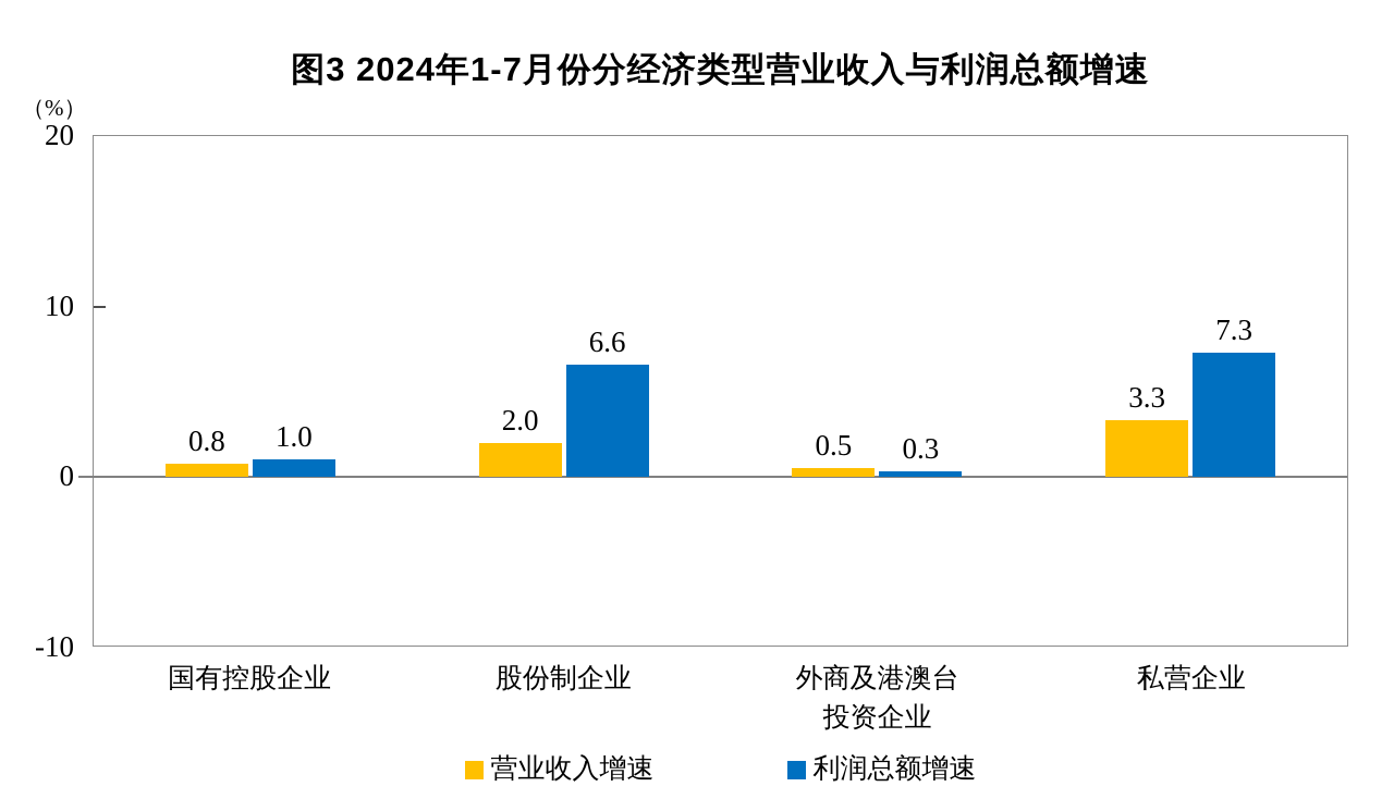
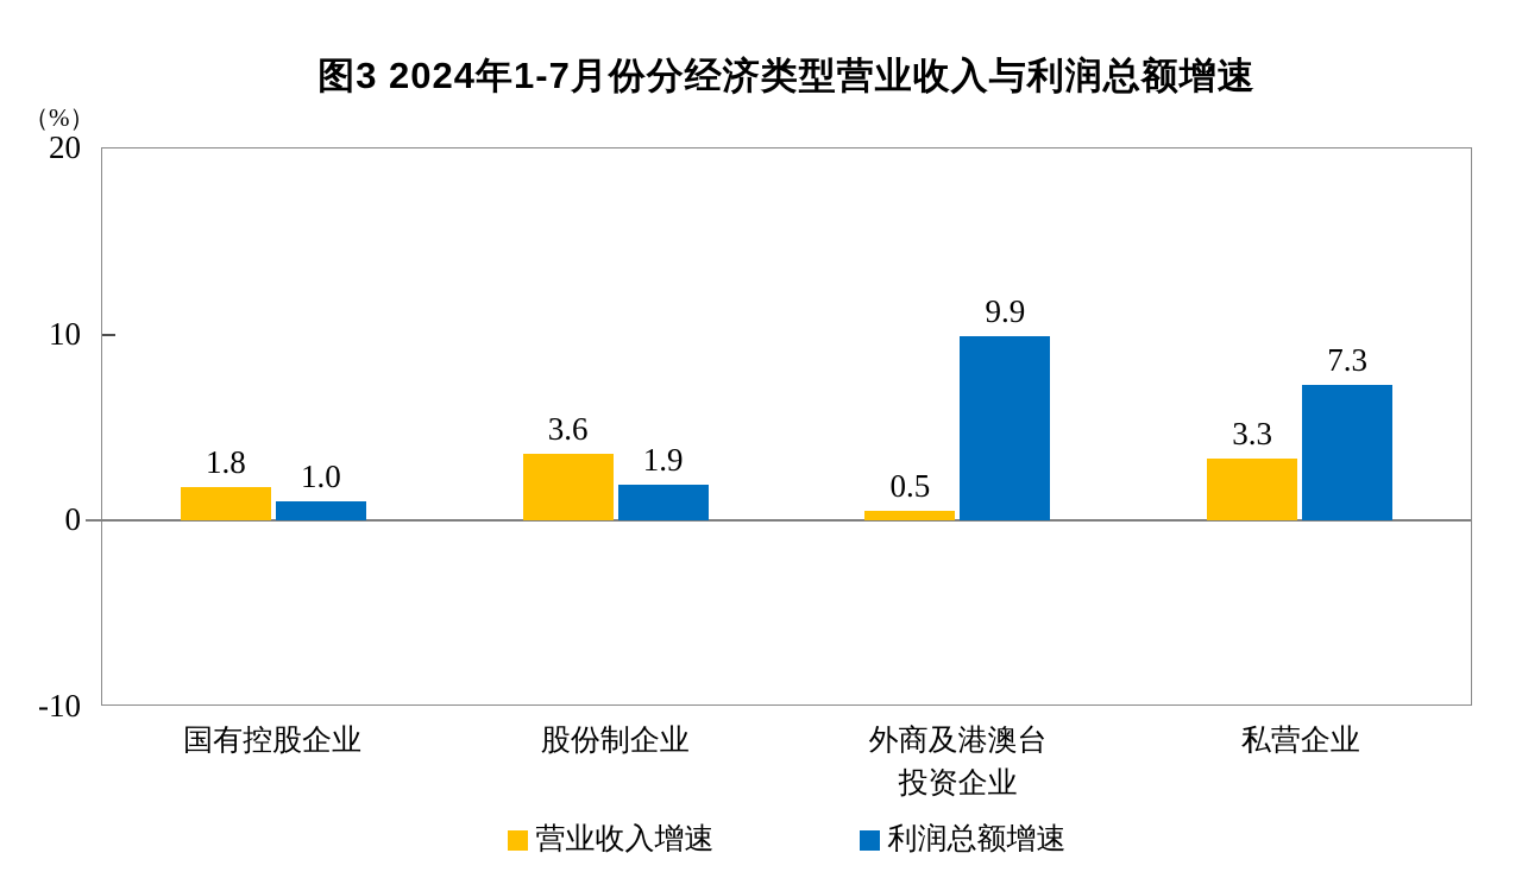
营业收入增速/国有控股企业: 0.8 -> 1.8
营业收入增速/股份制企业: 2.0 -> 3.6
利润总额增速/股份制企业: 6.6 -> 1.9
利润总额增速/外商及港澳台 投资企业: 0.3 -> 9.9
